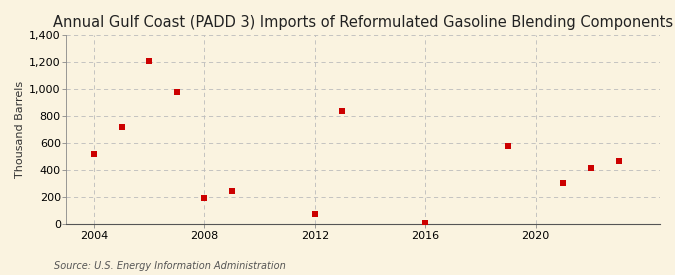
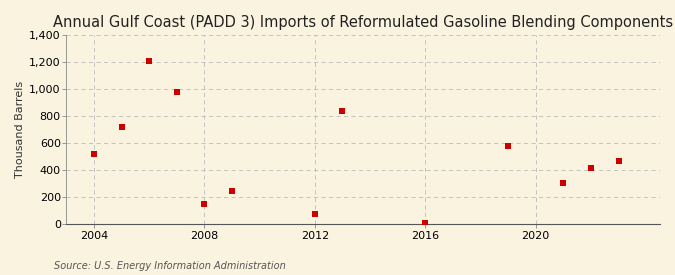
2008: 190 -> 140
